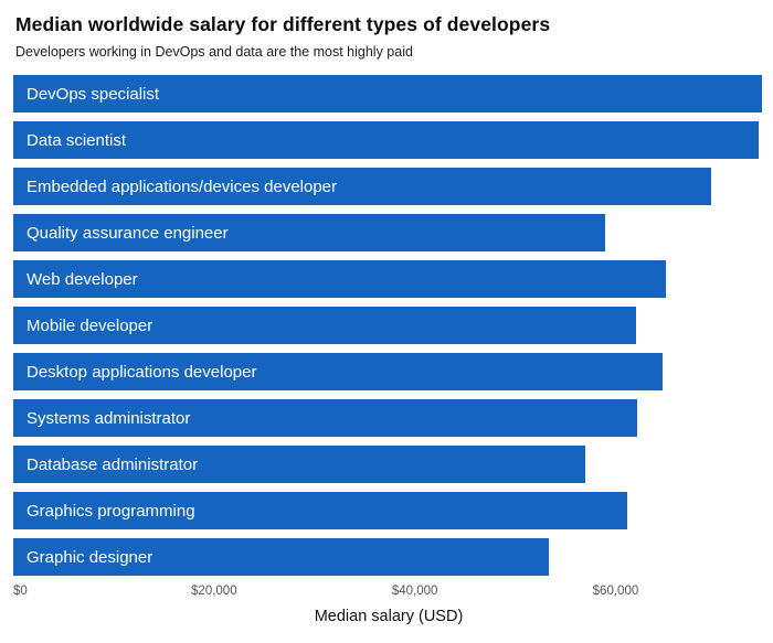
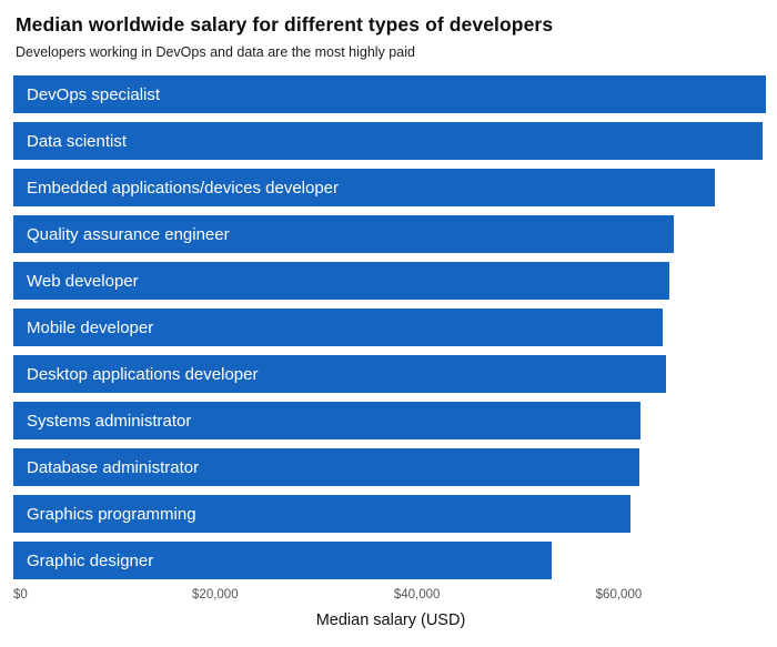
Quality assurance engineer: $59000 -> $65000
Mobile developer: $62000 -> $64000
Database administrator: $57000 -> $62000
